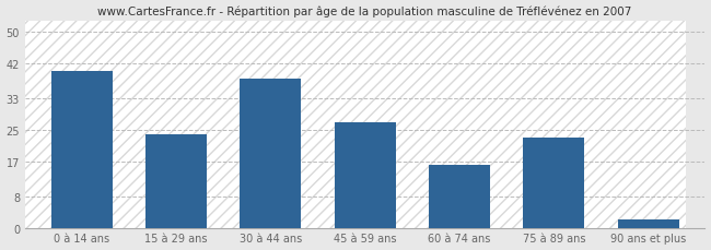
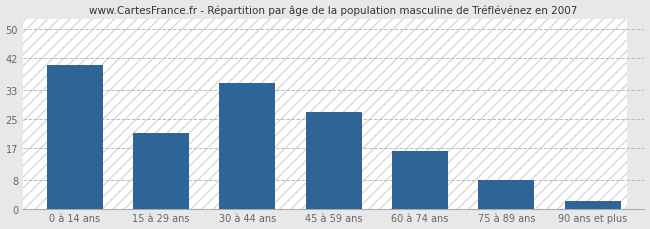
15 à 29 ans: 24 -> 21
30 à 44 ans: 38 -> 35
75 à 89 ans: 23 -> 8
